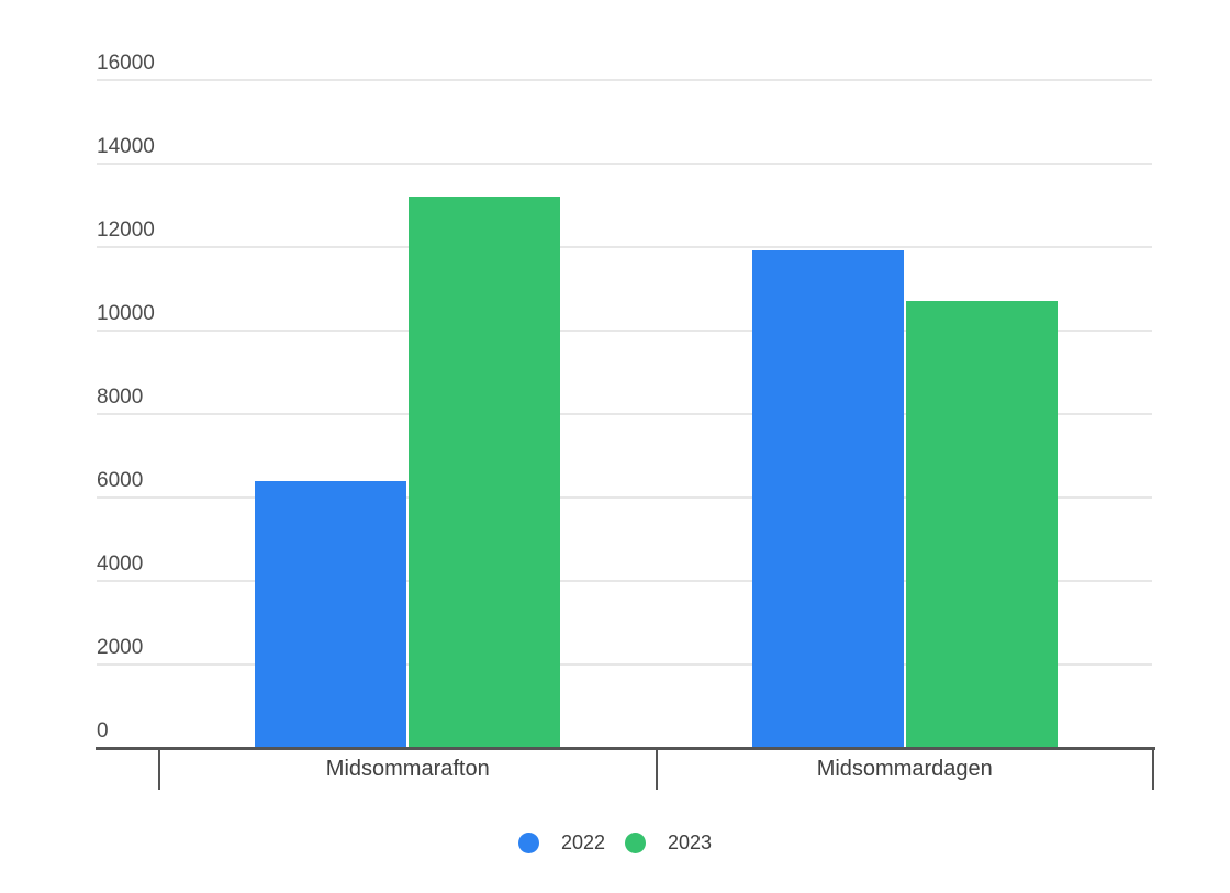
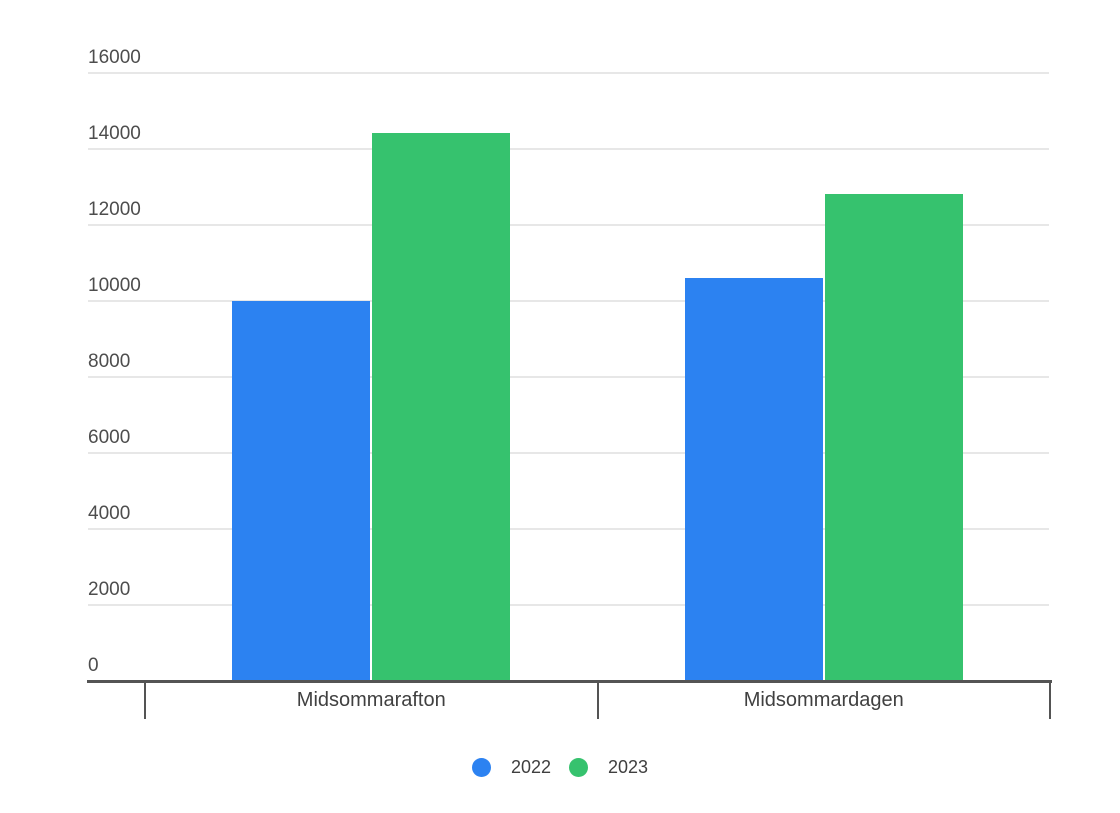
2022/Midsommarafton: 6400 -> 10000
2023/Midsommarafton: 13200 -> 14400
2022/Midsommardagen: 11900 -> 10600
2023/Midsommardagen: 10700 -> 12800
